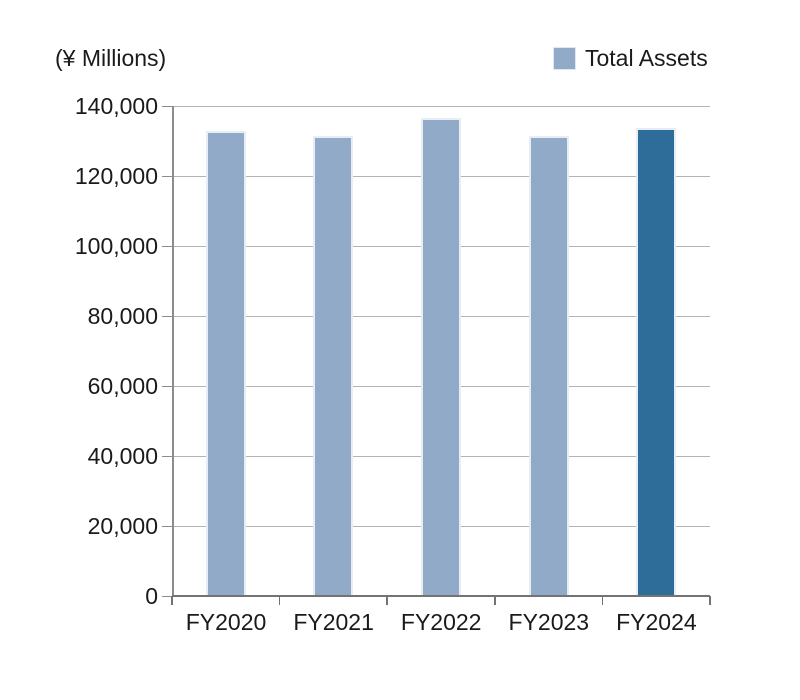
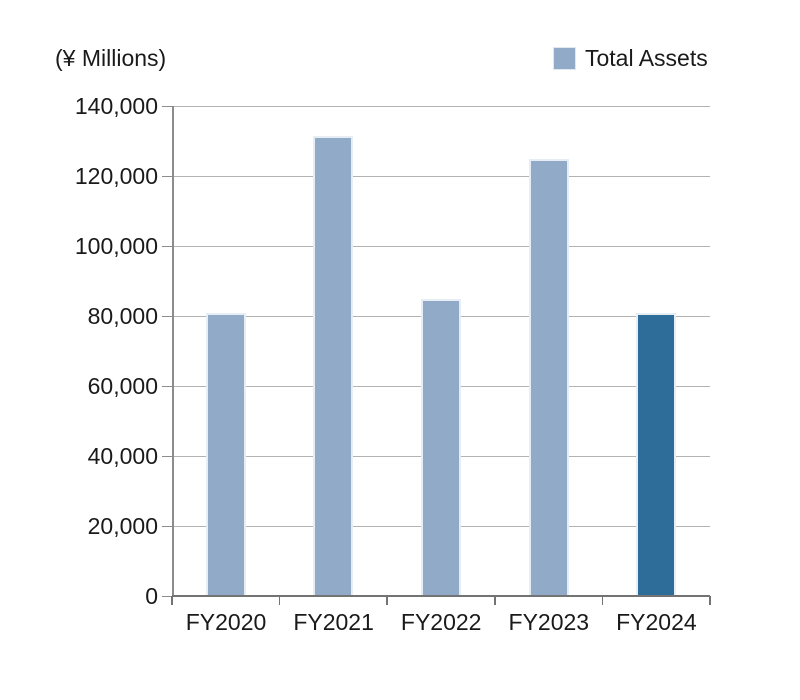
FY2020: 133000 -> 81000
FY2022: 136000 -> 85000
FY2023: 131000 -> 125000
FY2024: 134000 -> 81000
